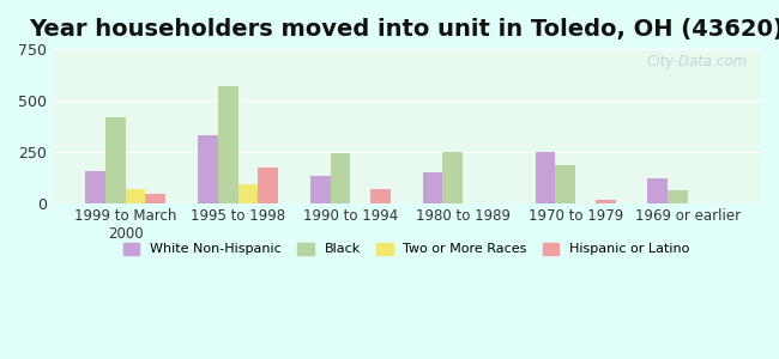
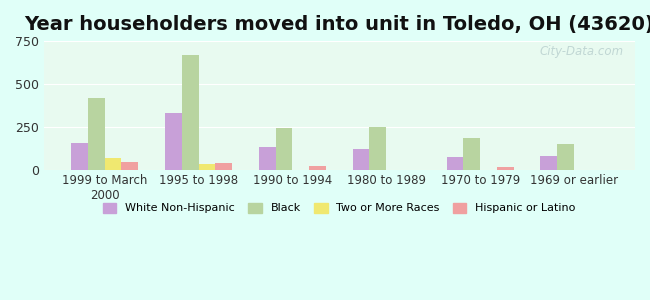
Black/1995 to 1998: 570 -> 670
Two or More Races/1995 to 1998: 90 -> 30
Hispanic or Latino/1995 to 1998: 170 -> 40
Hispanic or Latino/1990 to 1994: 70 -> 20
White Non-Hispanic/1980 to 1989: 150 -> 120
White Non-Hispanic/1970 to 1979: 250 -> 80
White Non-Hispanic/1969 or earlier: 120 -> 80
Black/1969 or earlier: 60 -> 150
